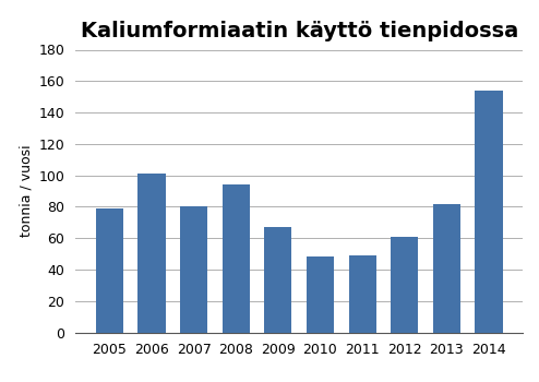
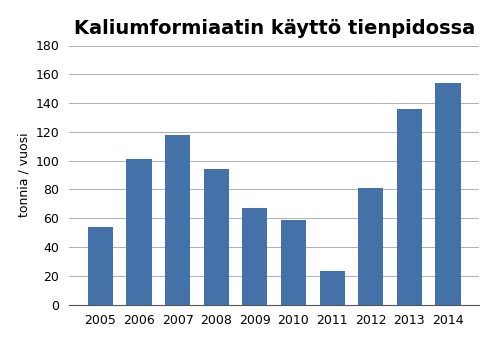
2005: 79 -> 54
2007: 80 -> 118
2010: 48 -> 59
2011: 49 -> 23
2012: 61 -> 81
2013: 82 -> 136
